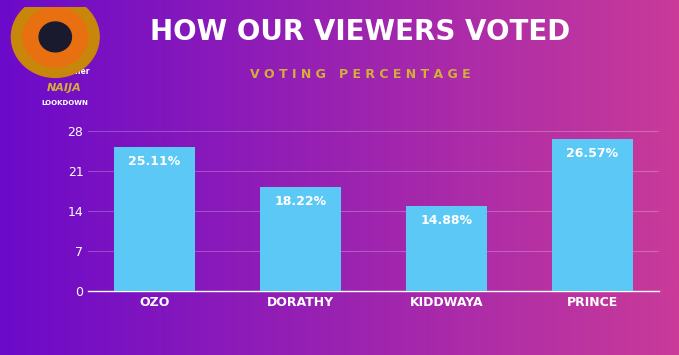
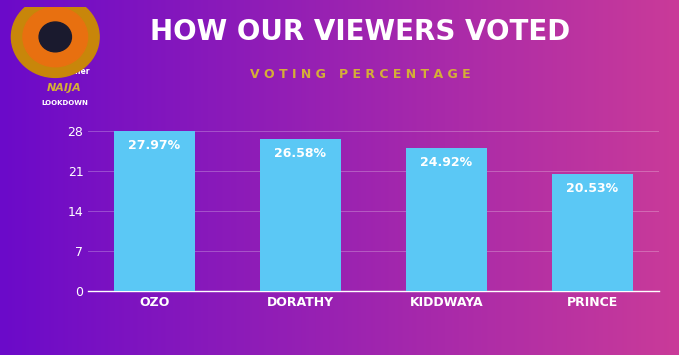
OZO: 25.11% -> 27.97%
DORATHY: 18.22% -> 26.58%
KIDDWAYA: 14.88% -> 24.92%
PRINCE: 26.57% -> 20.53%
